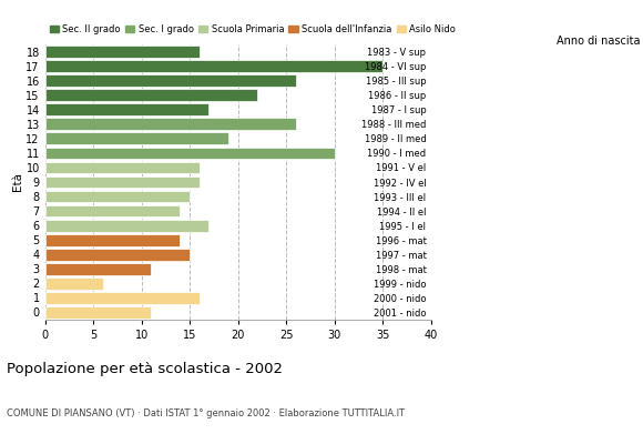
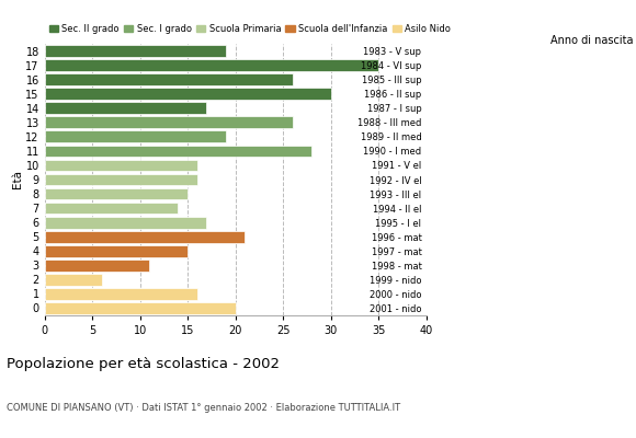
18: 16 -> 19
15: 22 -> 30
11: 30 -> 28
5: 14 -> 21
0: 11 -> 20
